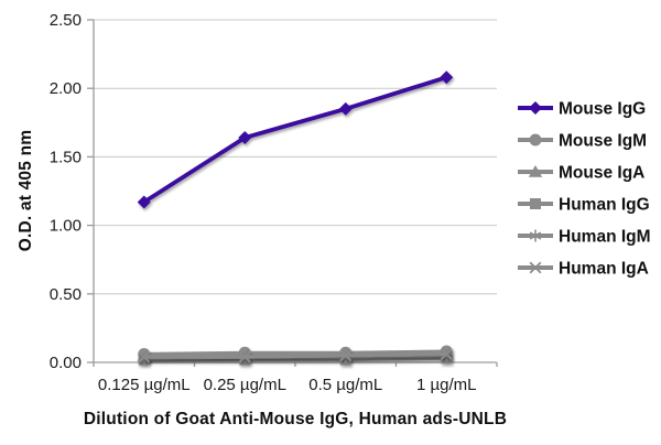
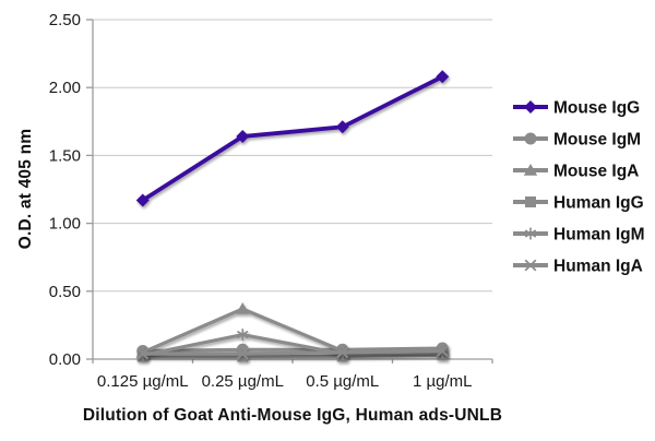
Mouse IgA/0.25 µg/mL: 0.06 -> 0.37
Human IgM/0.25 µg/mL: 0.04 -> 0.18
Mouse IgG/0.5 µg/mL: 1.85 -> 1.71
